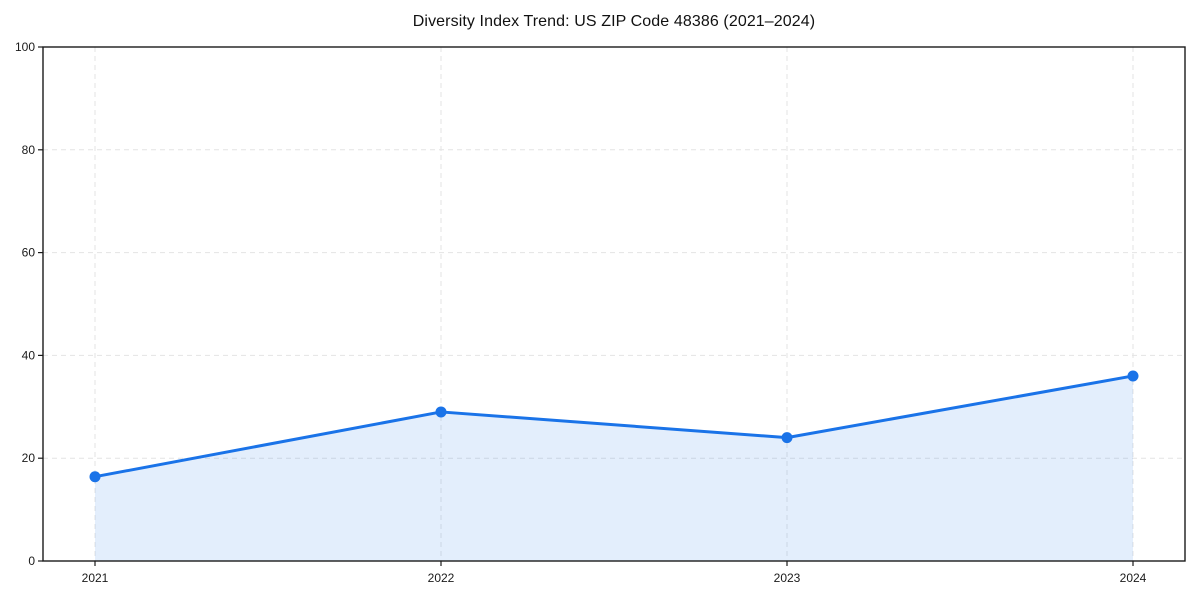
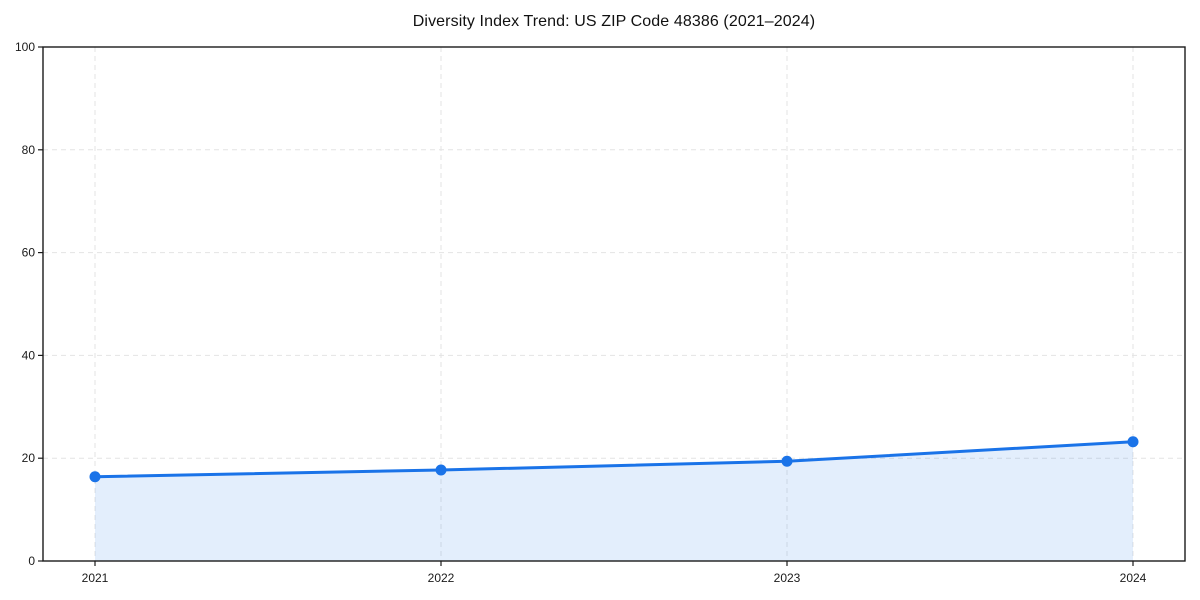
2022: 29 -> 18
2023: 24 -> 19
2024: 36 -> 23
